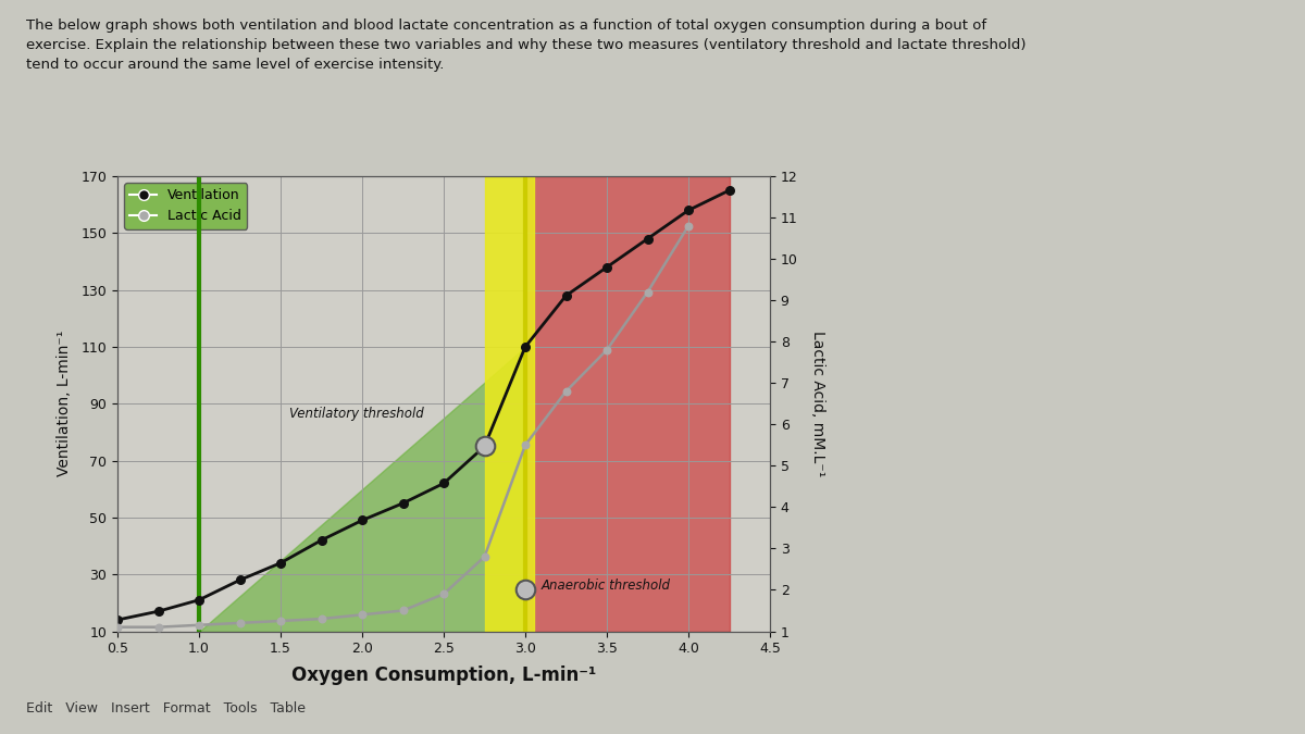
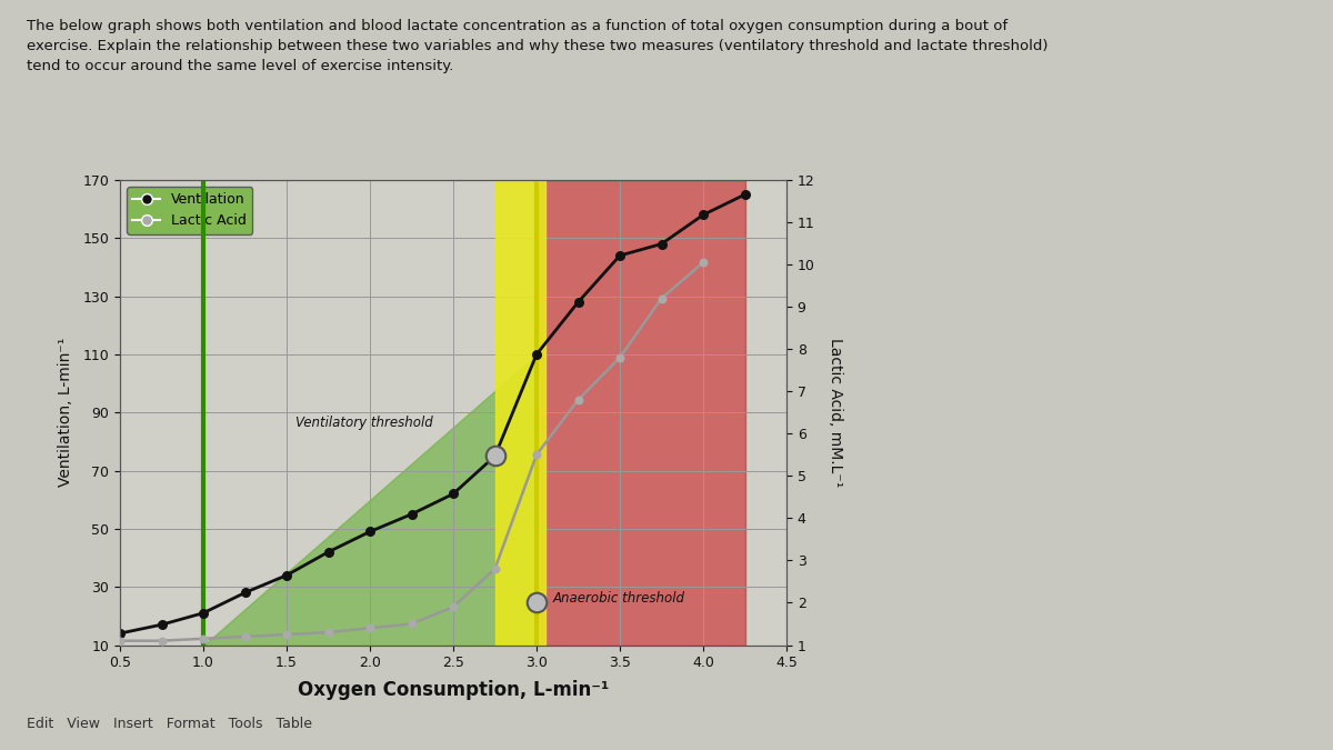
Ventilation/3.5: 138 -> 144
Lactic Acid/4.0: 10.80 -> 10.05
